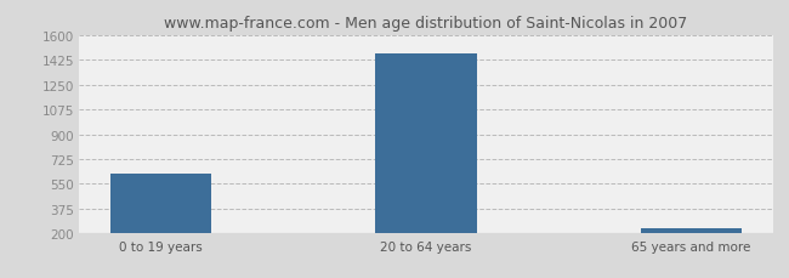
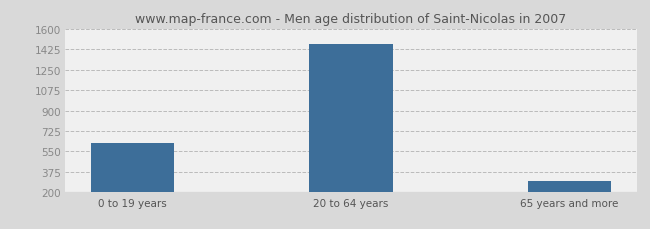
65 years and more: 240 -> 300
